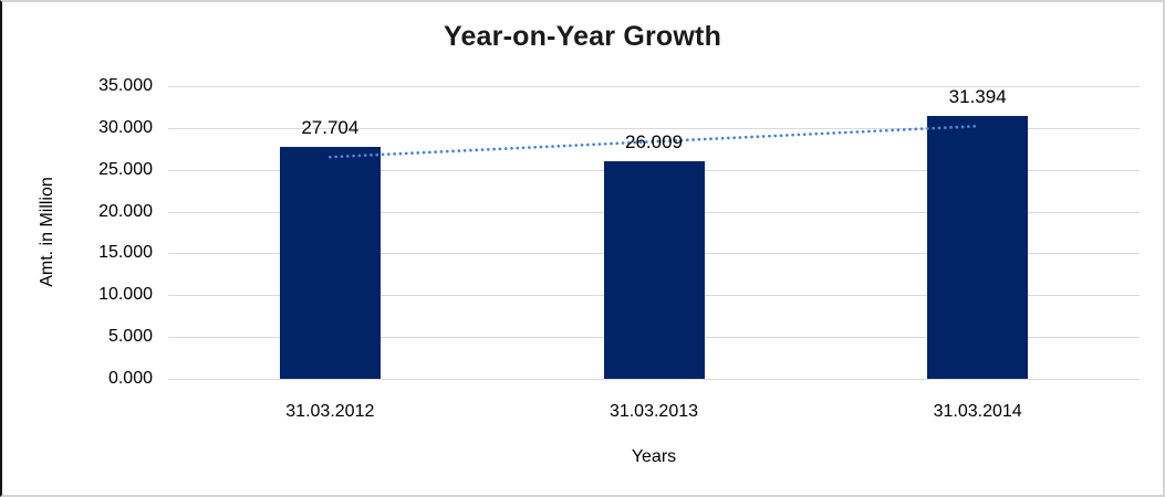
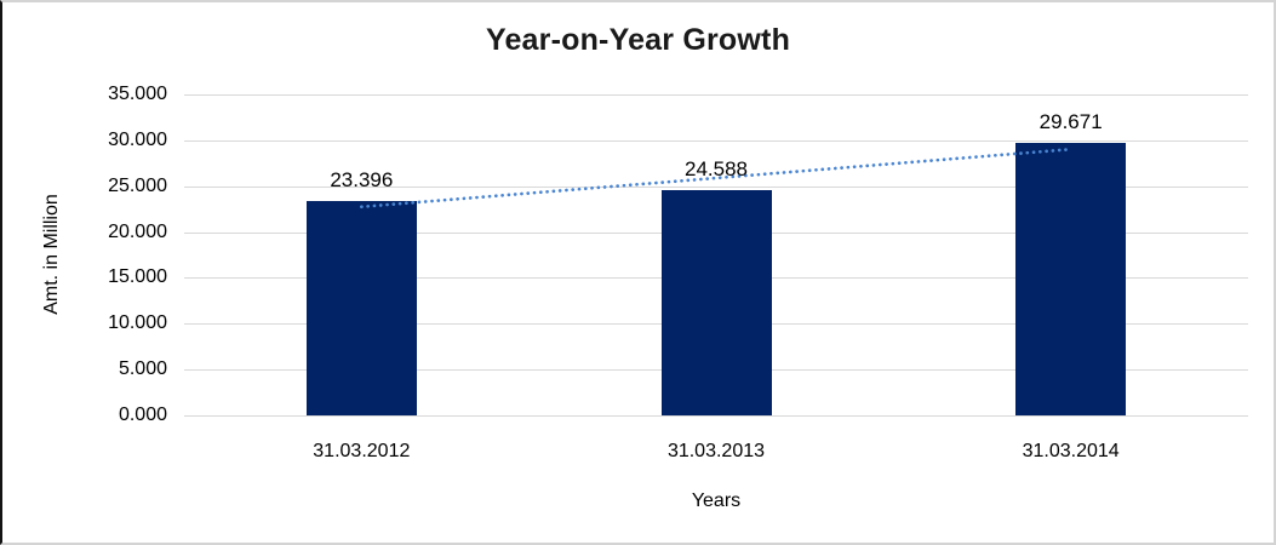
31.03.2012: 27.704 -> 23.396
31.03.2013: 26.009 -> 24.588
31.03.2014: 31.394 -> 29.671
